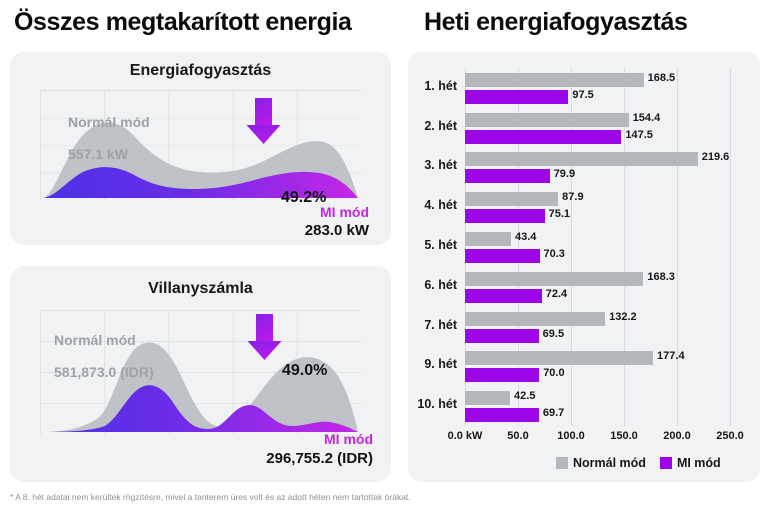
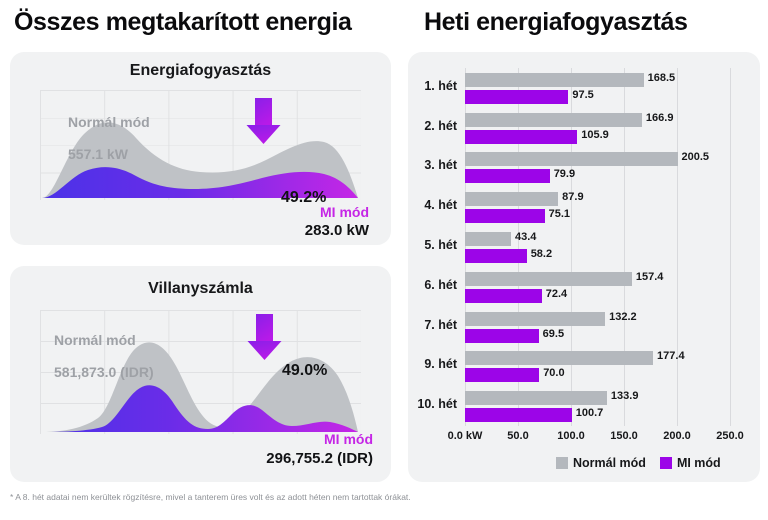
Heti energiafogyasztás/Normál mód/2. hét: 154.4 -> 166.9
Heti energiafogyasztás/MI mód/2. hét: 147.5 -> 105.9
Heti energiafogyasztás/Normál mód/3. hét: 219.6 -> 200.5
Heti energiafogyasztás/MI mód/5. hét: 70.3 -> 58.2
Heti energiafogyasztás/Normál mód/6. hét: 168.3 -> 157.4
Heti energiafogyasztás/Normál mód/10. hét: 42.5 -> 133.9
Heti energiafogyasztás/MI mód/10. hét: 69.7 -> 100.7
